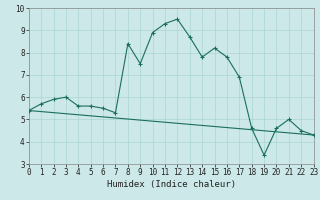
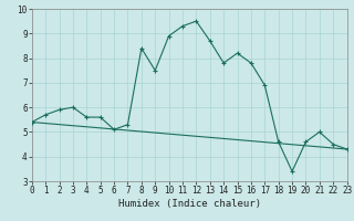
6: 5.5 -> 5.1
